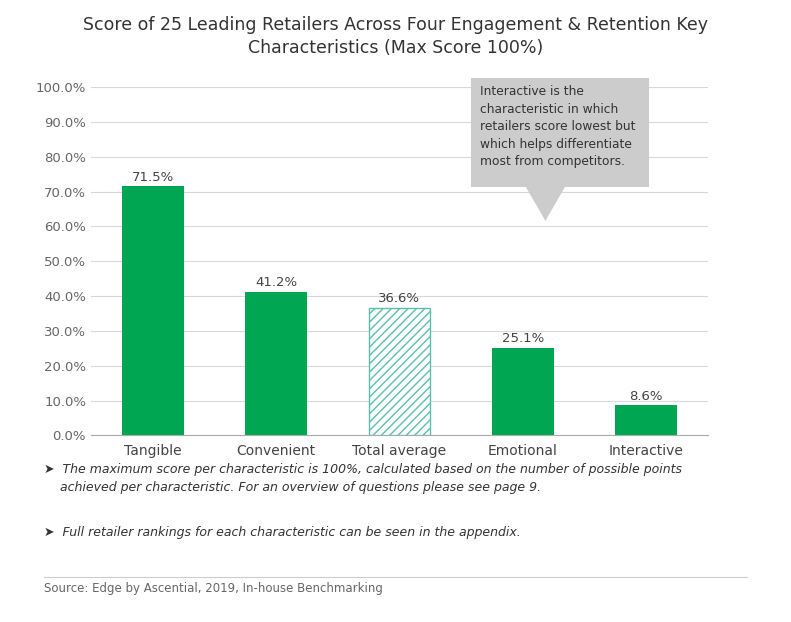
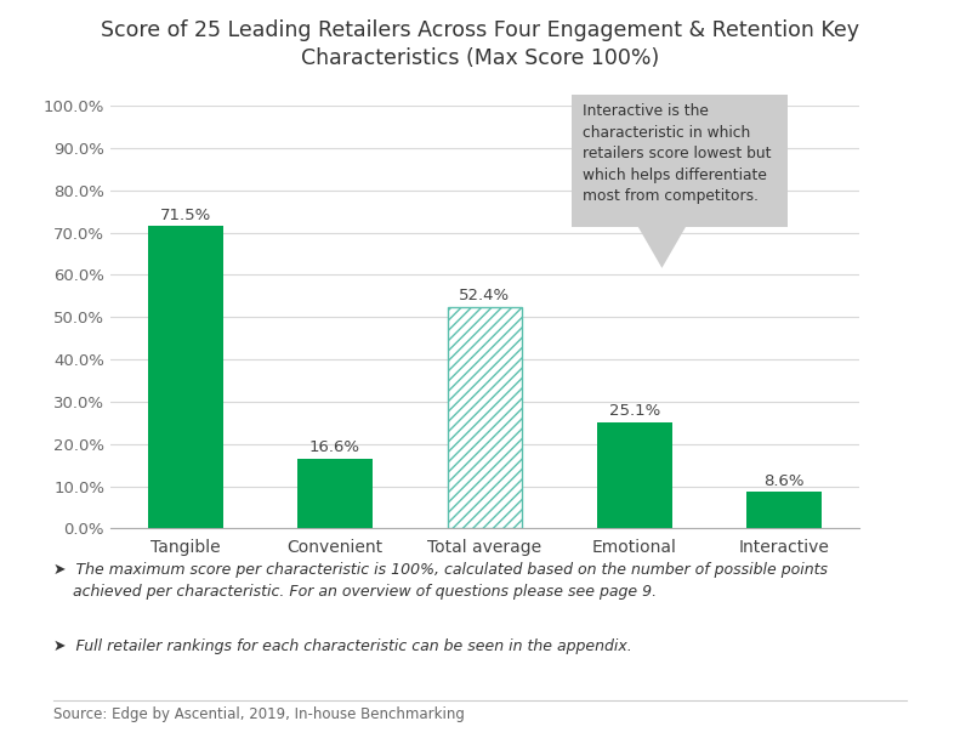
Convenient: 41.2% -> 16.6%
Total average: 36.6% -> 52.4%
